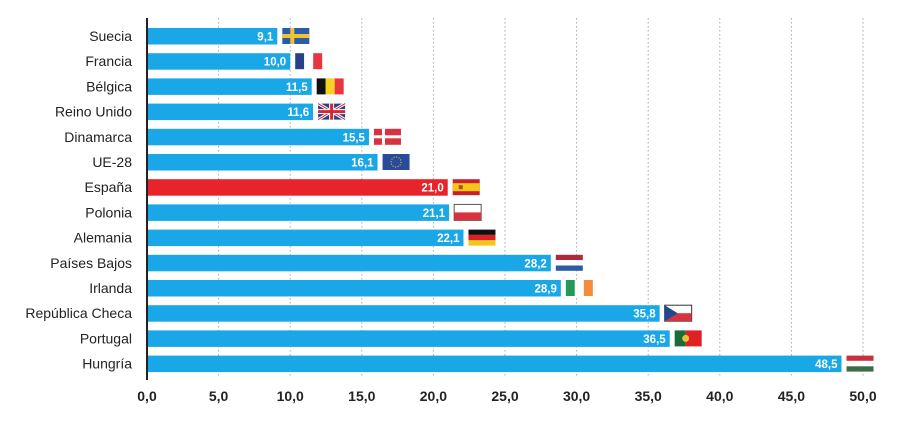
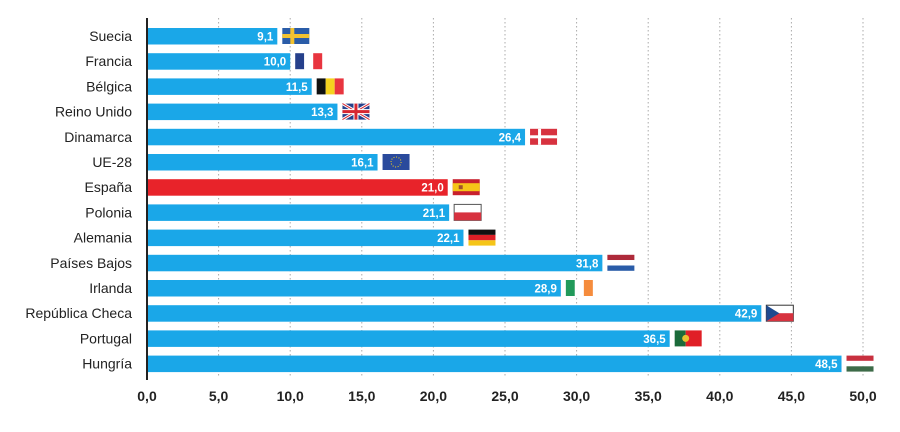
Reino Unido: 11,6 -> 13,3
Dinamarca: 15,5 -> 26,4
Países Bajos: 28,2 -> 31,8
República Checa: 35,8 -> 42,9
